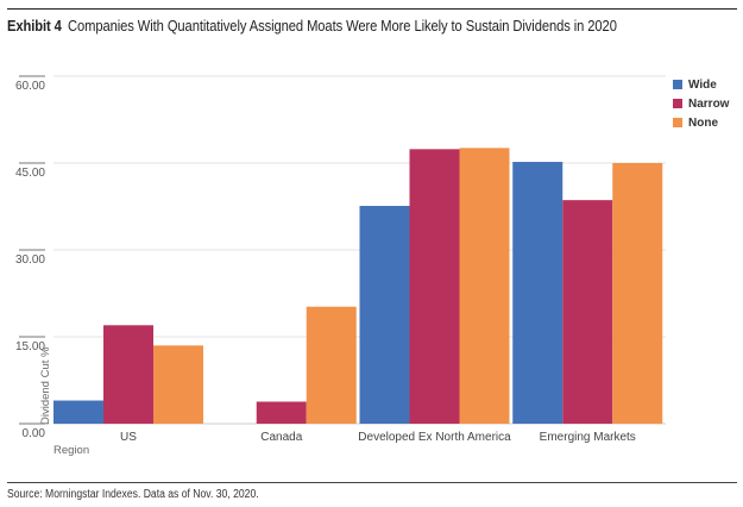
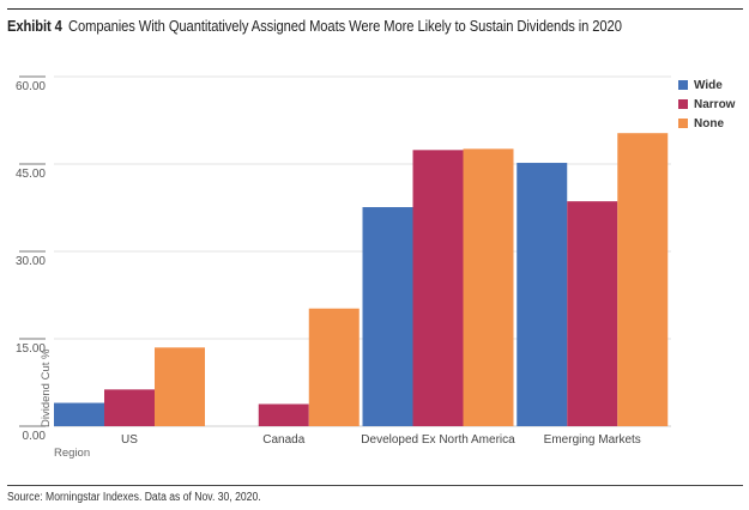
Narrow/US: 17 -> 6
None/Emerging Markets: 45 -> 50
